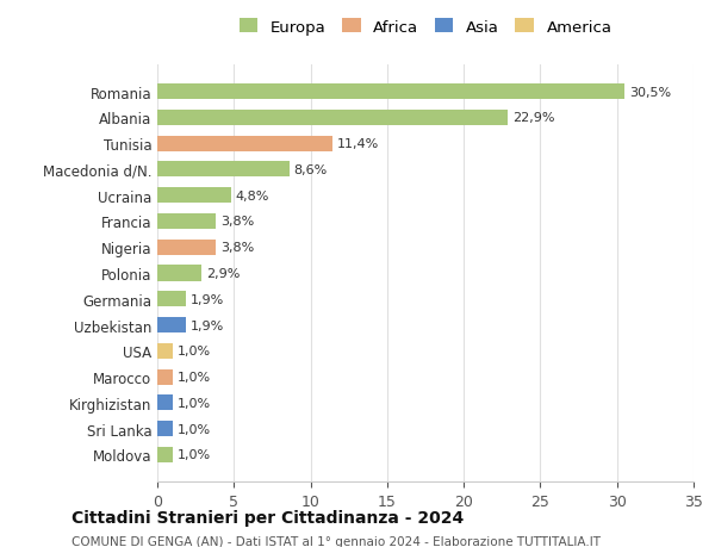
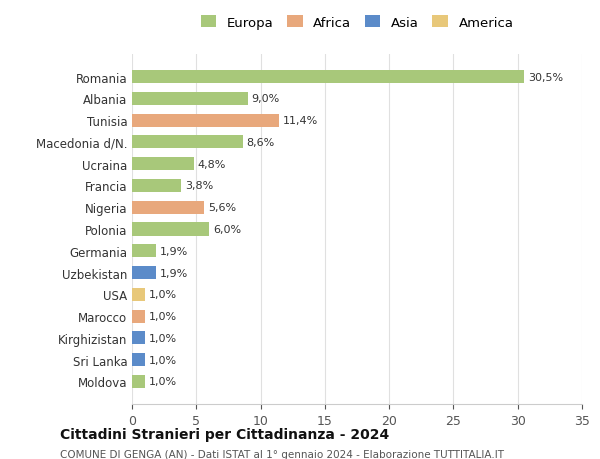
Albania: 22,9% -> 9,0%
Nigeria: 3,8% -> 5,6%
Polonia: 2,9% -> 6,0%
